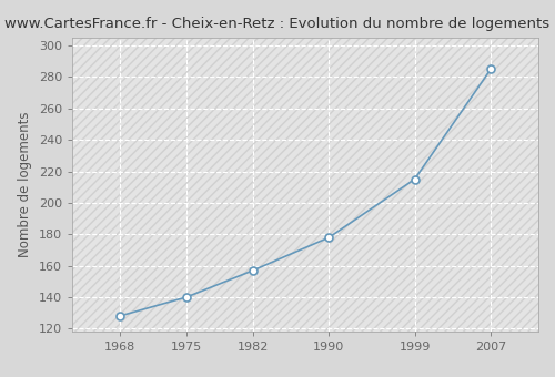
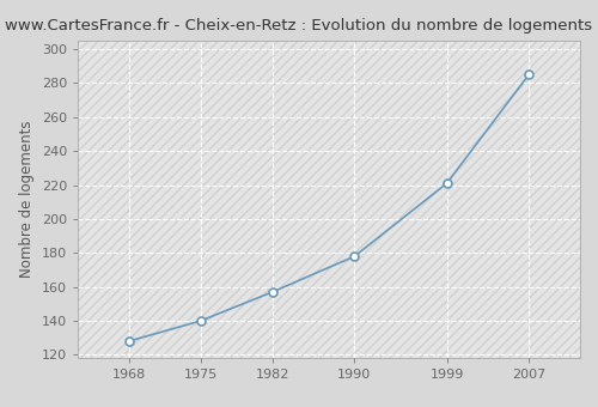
1999: 215 -> 221
